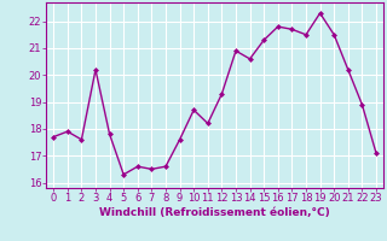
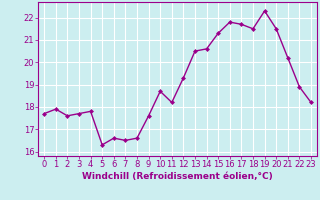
3: 20.2 -> 17.7
13: 20.9 -> 20.5
23: 17.1 -> 18.2
